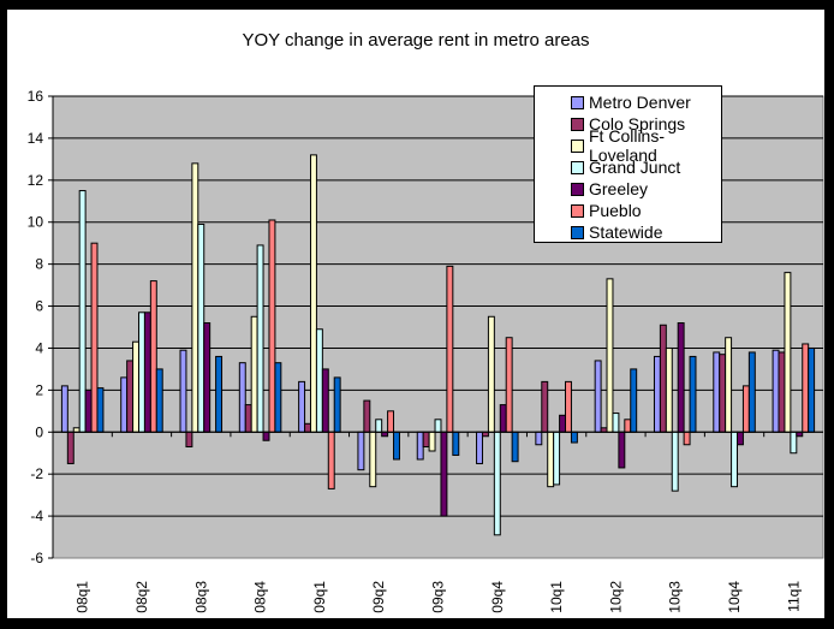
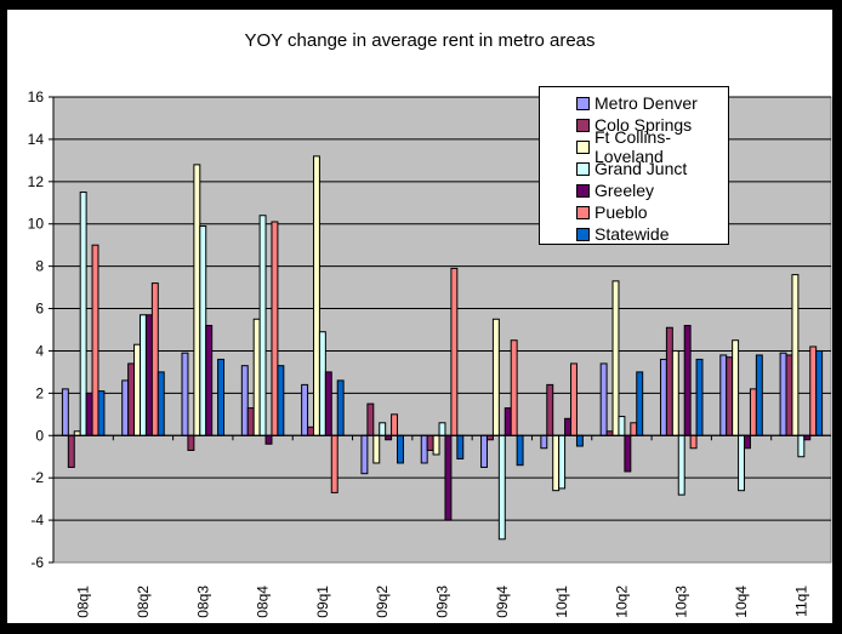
Grand Junct/08q4: 8.9 -> 10.4
Ft Collins-Loveland/09q2: -2.6 -> -1.3
Pueblo/10q1: 2.4 -> 3.4
